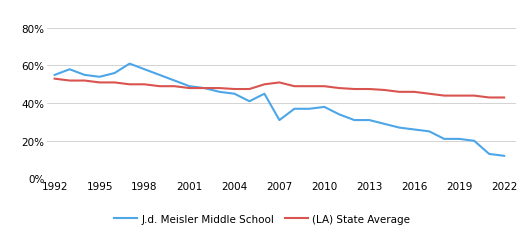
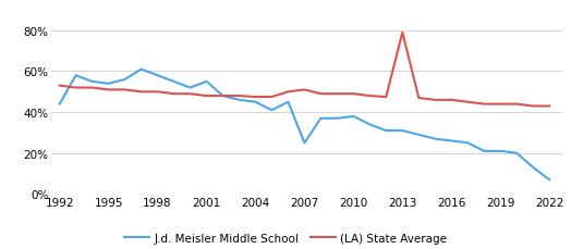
J.d. Meisler Middle School/1992: 55% -> 44%
J.d. Meisler Middle School/2001: 49% -> 55%
J.d. Meisler Middle School/2007: 31% -> 25%
(LA) State Average/2013: 47% -> 79%
J.d. Meisler Middle School/2022: 12% -> 7%
